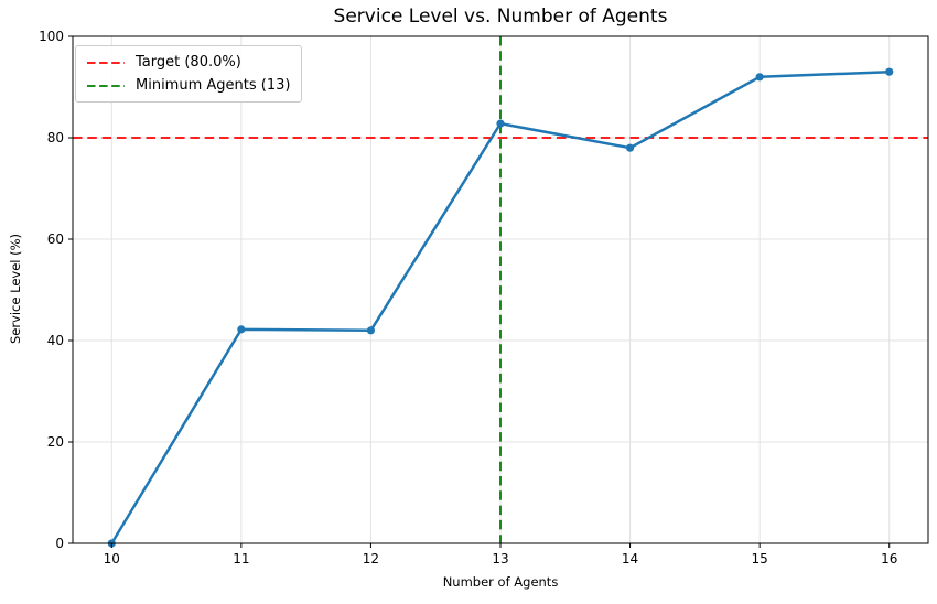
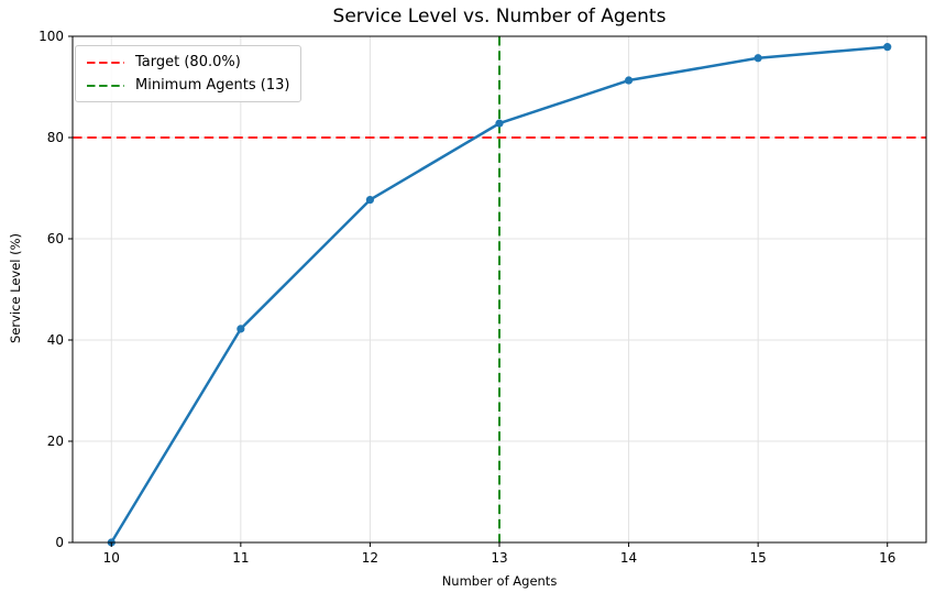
12: 42 -> 68
14: 78 -> 91
15: 92 -> 96
16: 93 -> 98
